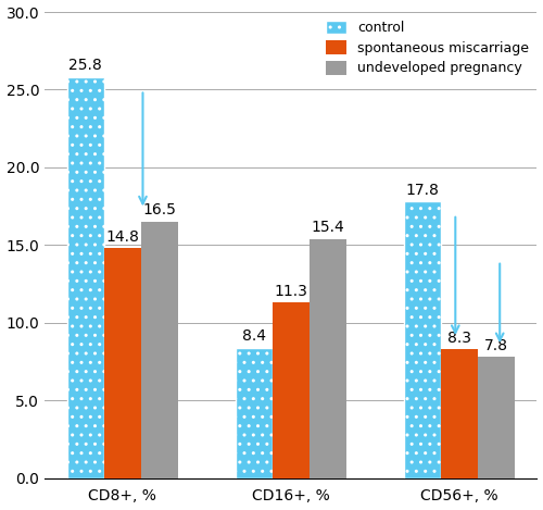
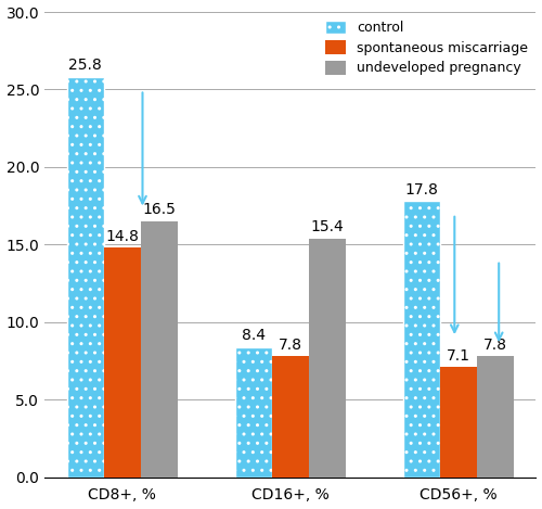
spontaneous miscarriage/CD16+, %: 11.3 -> 7.8
spontaneous miscarriage/CD56+, %: 8.3 -> 7.1
